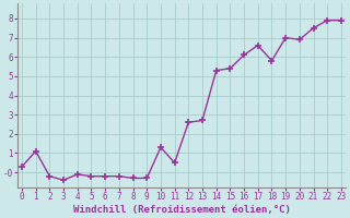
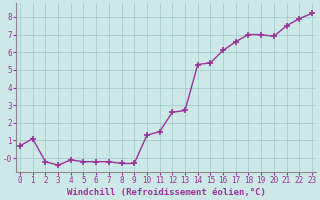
0: 0.3 -> 0.7
11: 0.5 -> 1.5
18: 5.8 -> 7.0
23: 7.9 -> 8.2
